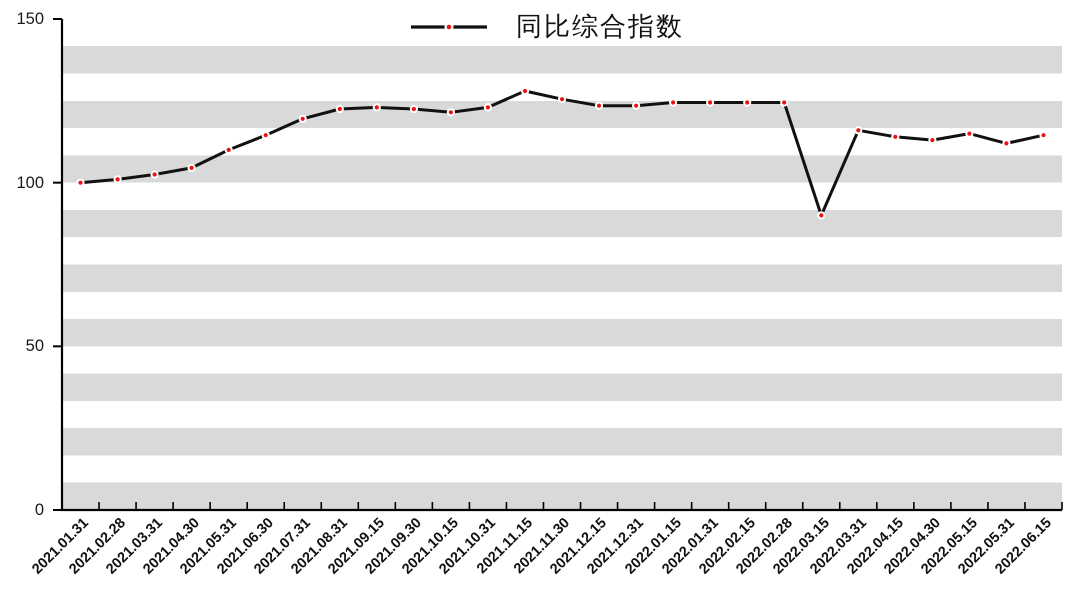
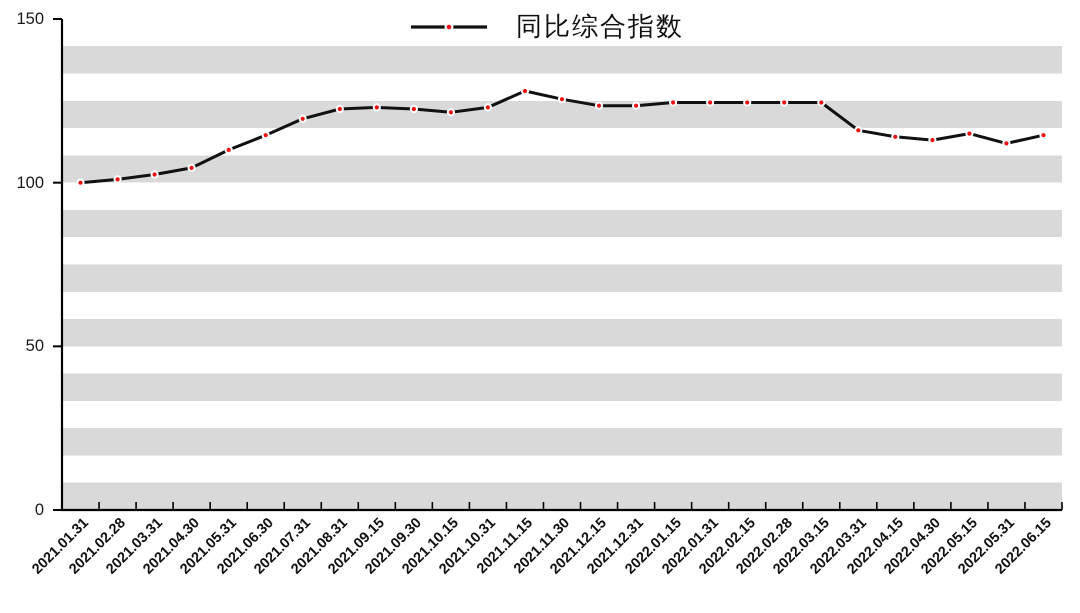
2022.03.15: 90 -> 124
